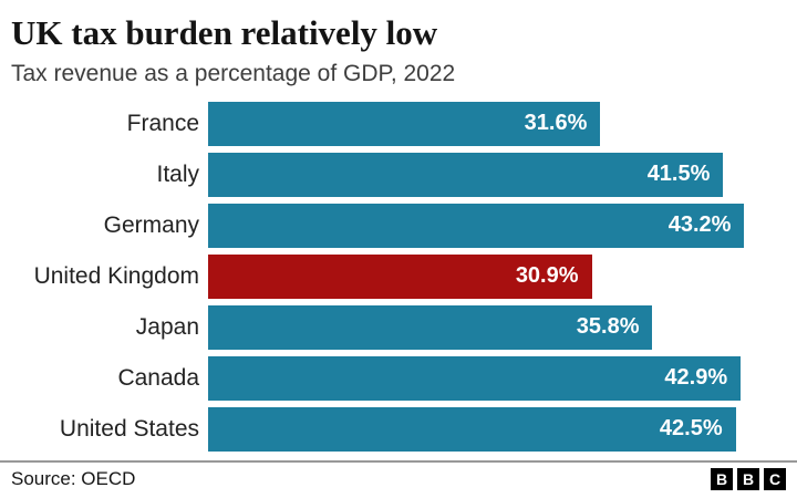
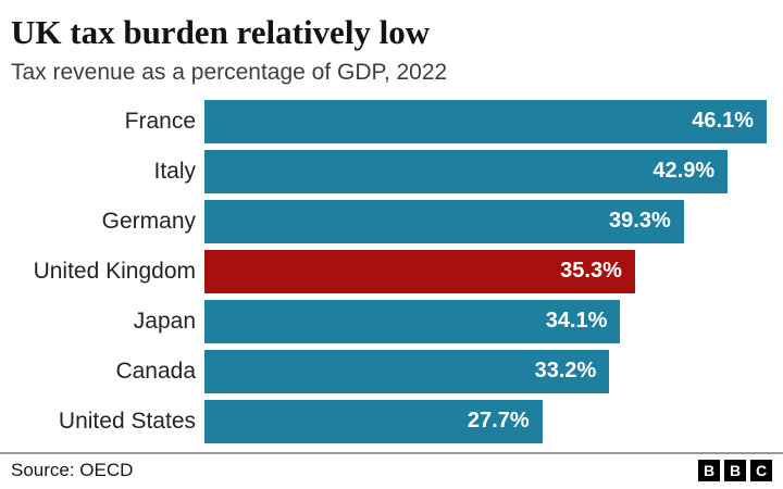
France: 31.6% -> 46.1%
Italy: 41.5% -> 42.9%
Germany: 43.2% -> 39.3%
United Kingdom: 30.9% -> 35.3%
Japan: 35.8% -> 34.1%
Canada: 42.9% -> 33.2%
United States: 42.5% -> 27.7%
